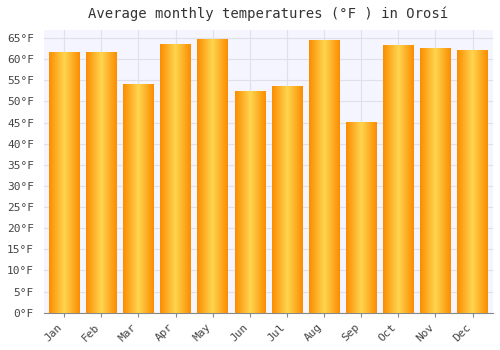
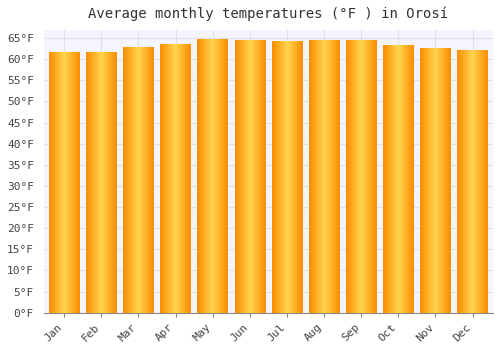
Mar: 54.0°F -> 62.8°F
Jun: 52.5°F -> 64.6°F
Jul: 53.5°F -> 64.2°F
Sep: 45.0°F -> 64.5°F
